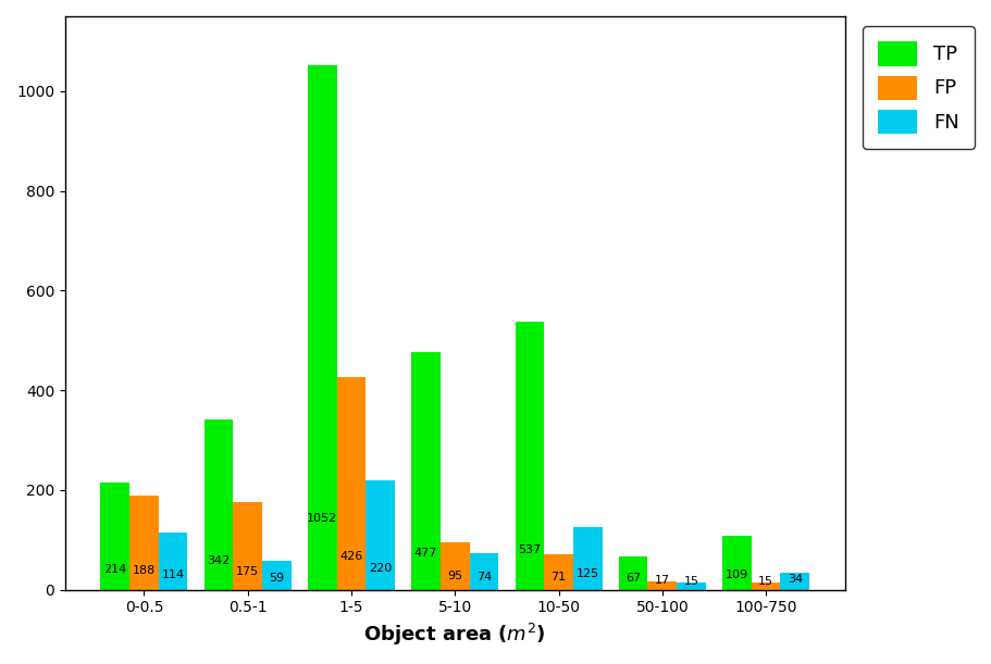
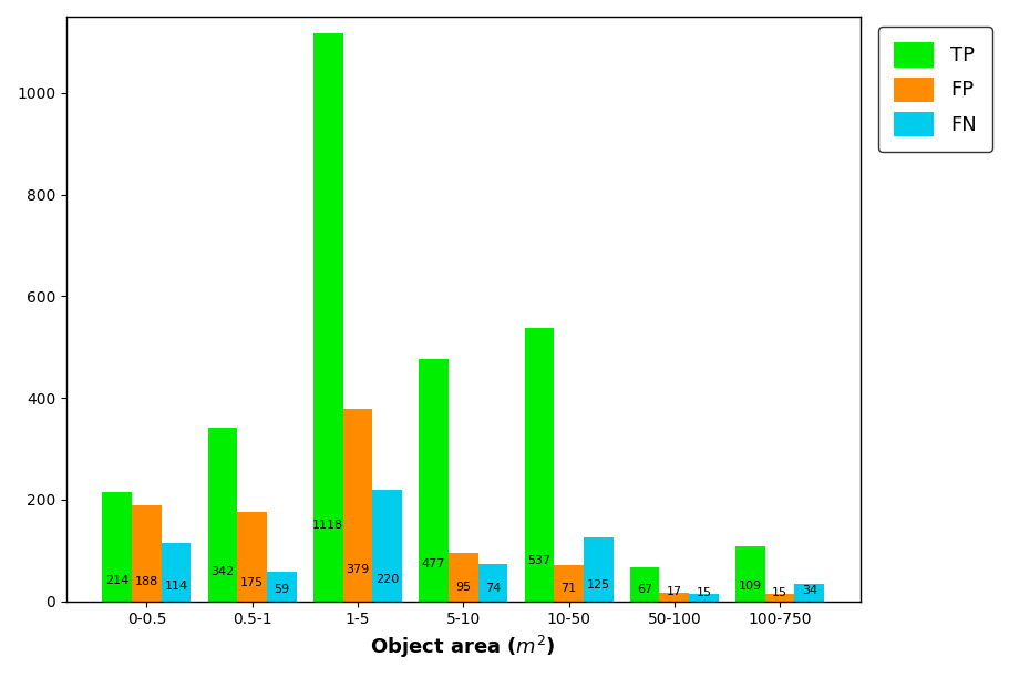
TP/1-5: 1052 -> 1118
FP/1-5: 426 -> 379
